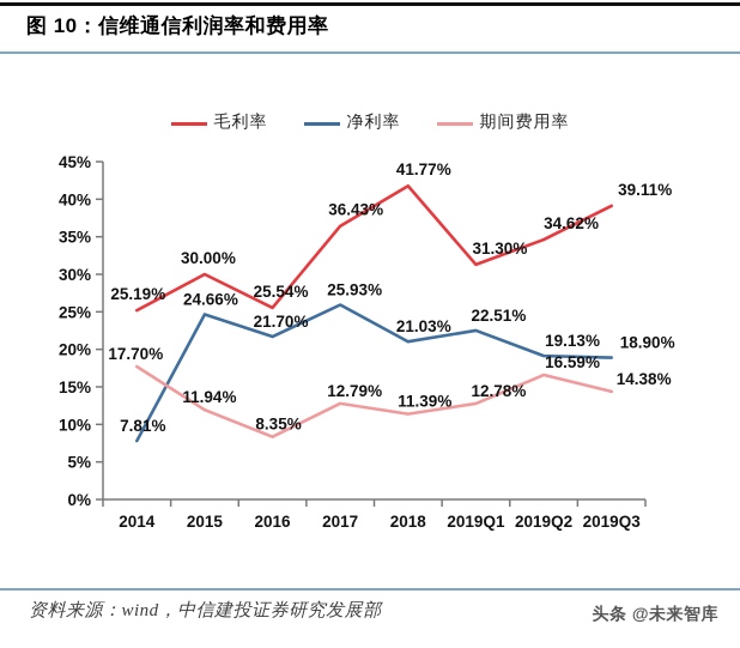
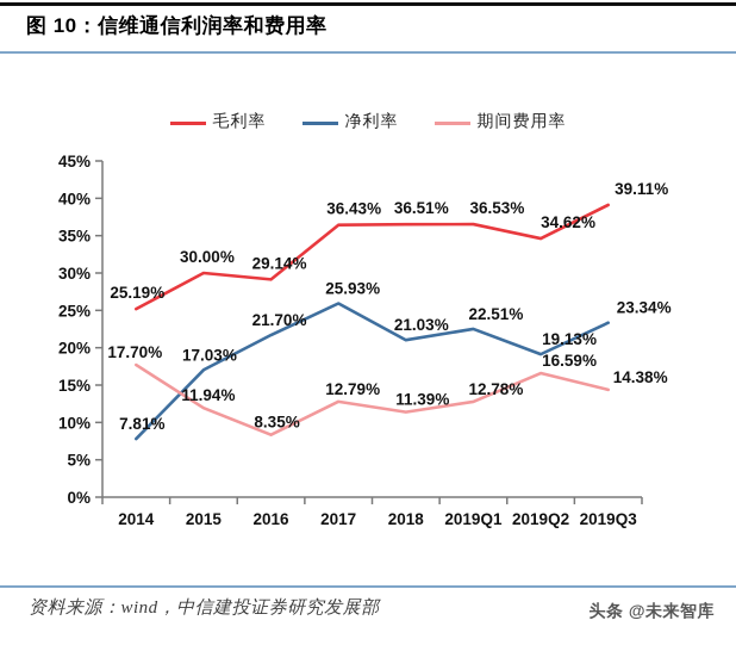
净利率/2015: 24.66% -> 17.03%
毛利率/2016: 25.54% -> 29.14%
毛利率/2018: 41.77% -> 36.51%
毛利率/2019Q1: 31.30% -> 36.53%
净利率/2019Q3: 18.90% -> 23.34%
